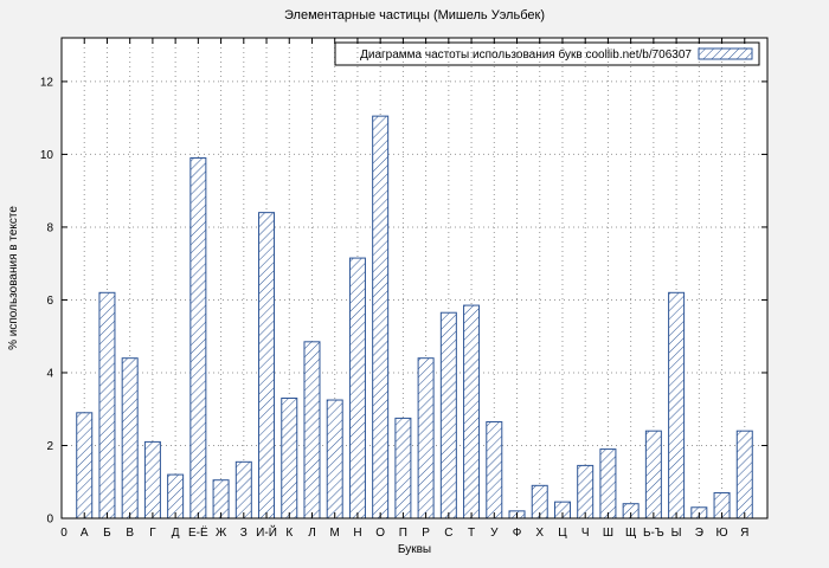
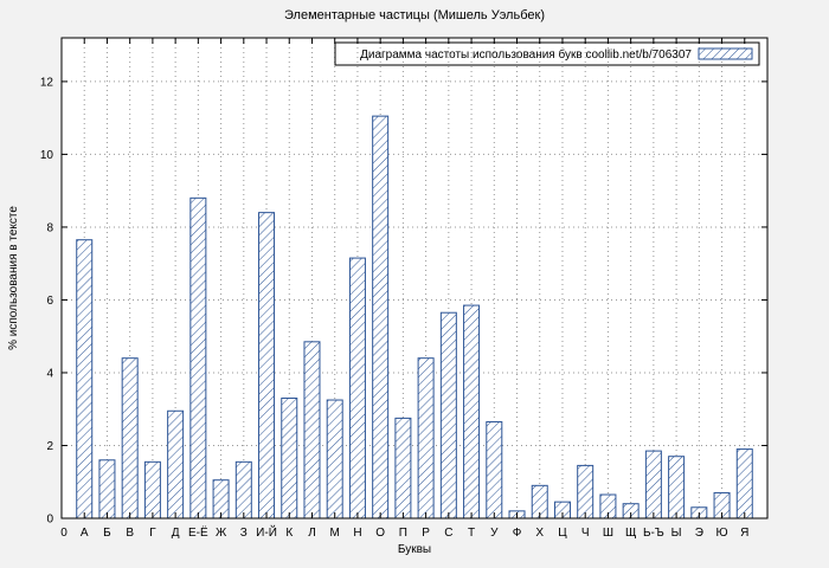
А: 2.9 -> 7.7
Б: 6.2 -> 1.6
Г: 2.1 -> 1.6
Д: 1.2 -> 3.0
Е-Ё: 9.9 -> 8.8
Ш: 1.9 -> 0.7
Ь-Ъ: 2.4 -> 1.9
Ы: 6.2 -> 1.7
Я: 2.4 -> 1.9
